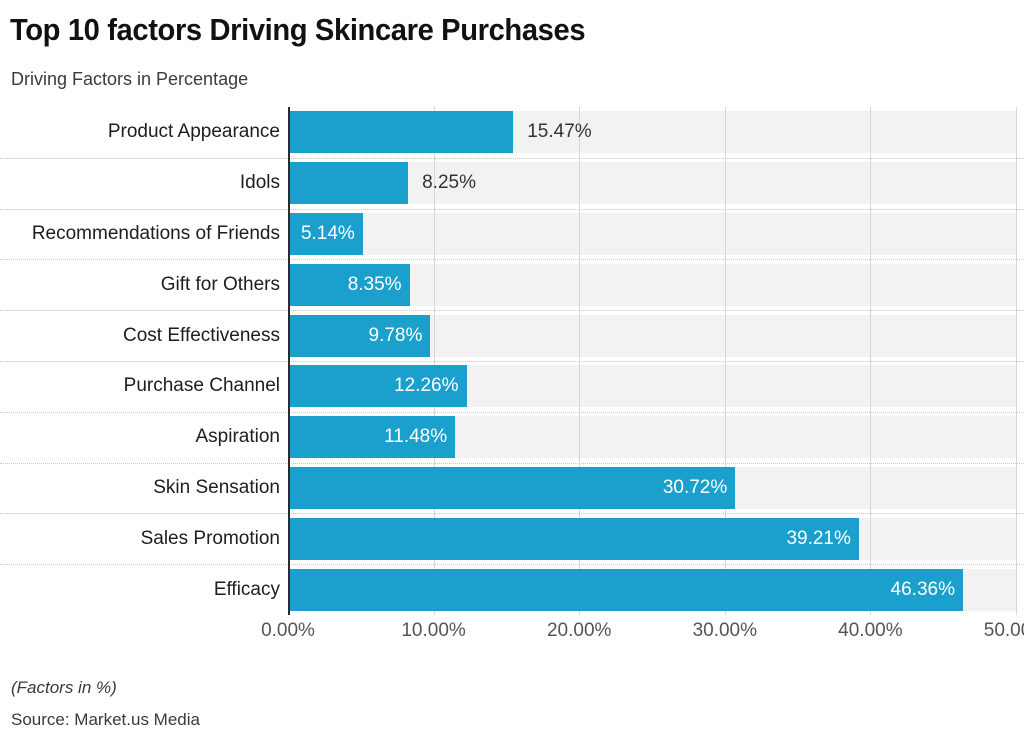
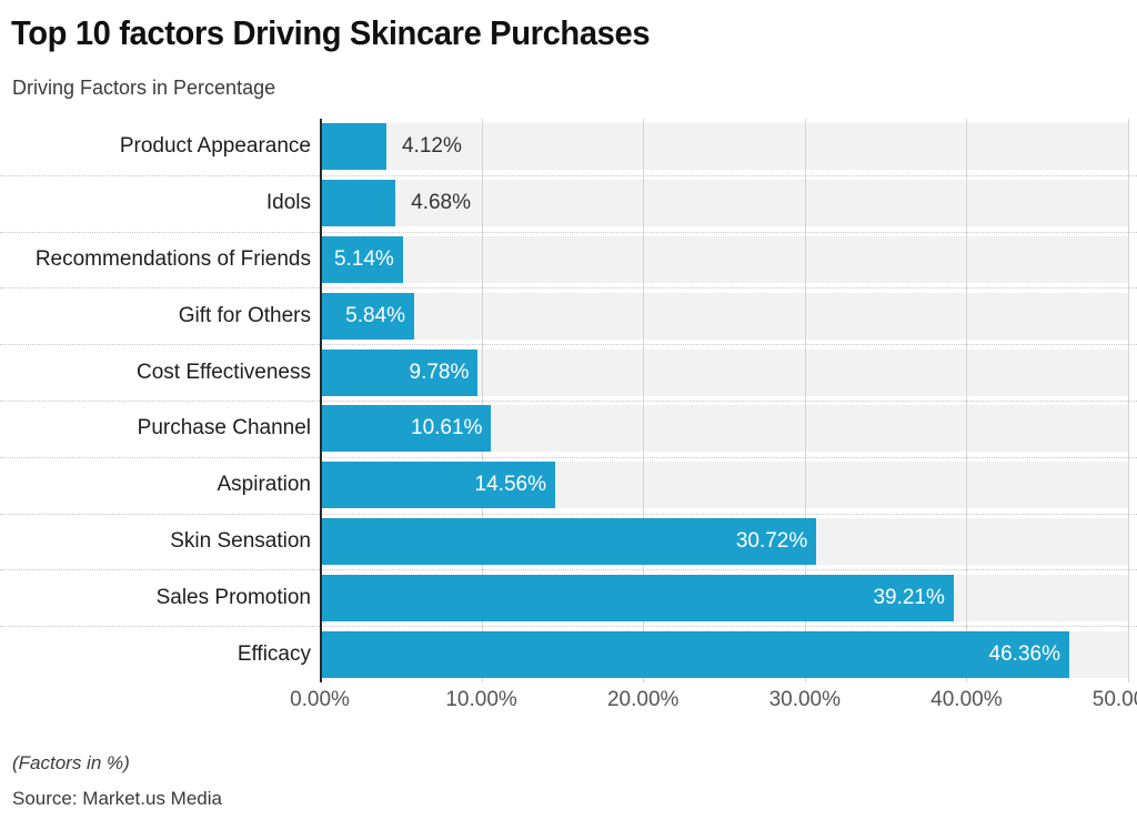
Product Appearance: 15.47% -> 4.12%
Idols: 8.25% -> 4.68%
Gift for Others: 8.35% -> 5.84%
Purchase Channel: 12.26% -> 10.61%
Aspiration: 11.48% -> 14.56%
